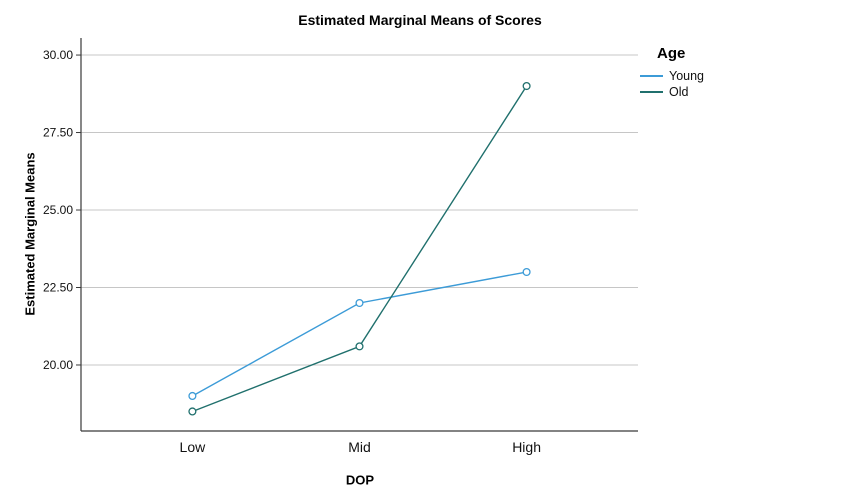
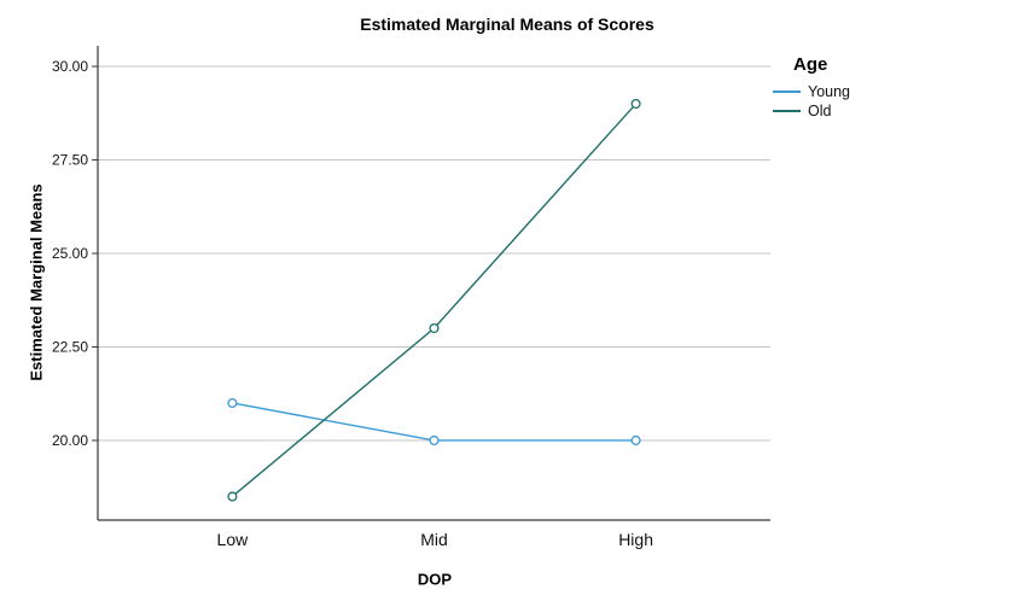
Young/Low: 19 -> 21
Young/Mid: 22 -> 20
Old/Mid: 20.6 -> 23.0
Young/High: 23 -> 20
